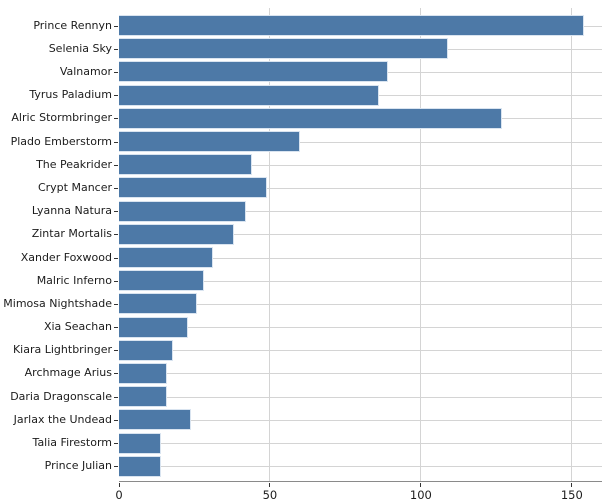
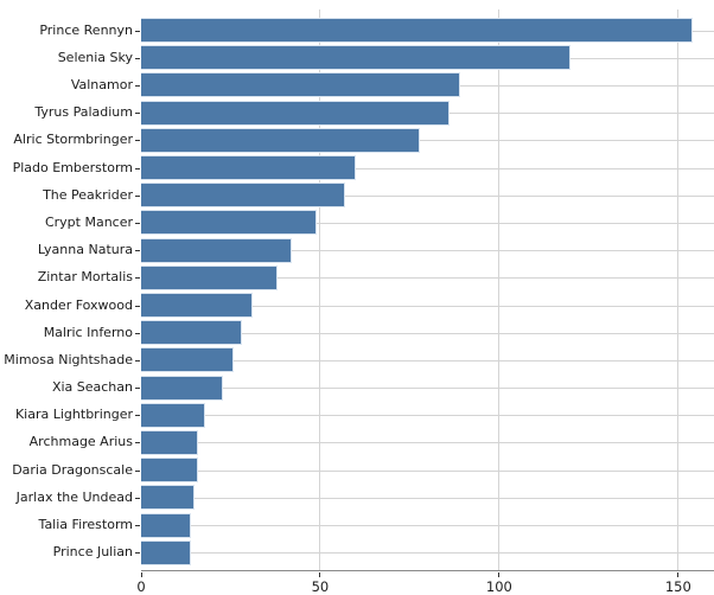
Selenia Sky: 109 -> 120
Alric Stormbringer: 127 -> 78
The Peakrider: 44 -> 57
Jarlax the Undead: 24 -> 15
